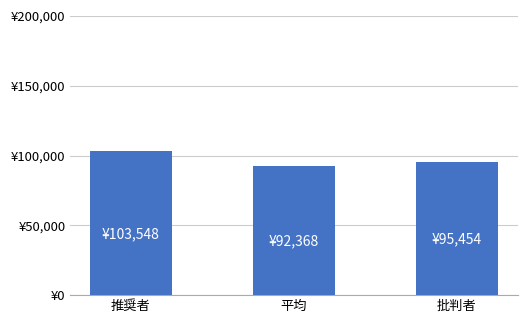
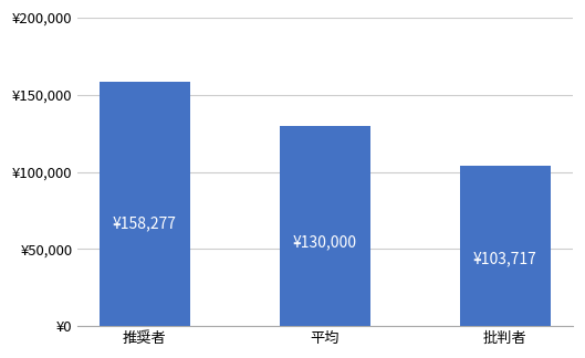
推奨者: ¥103,548 -> ¥158,277
平均: ¥92,368 -> ¥130,000
批判者: ¥95,454 -> ¥103,717
